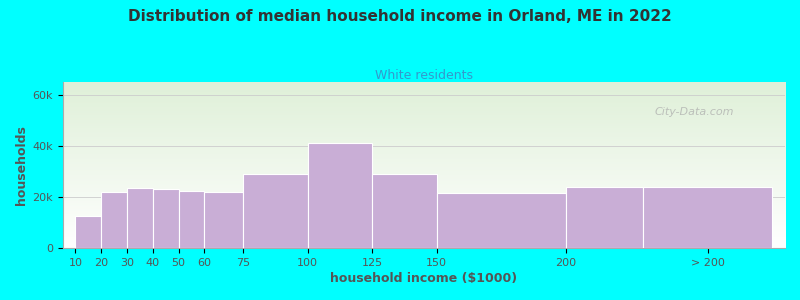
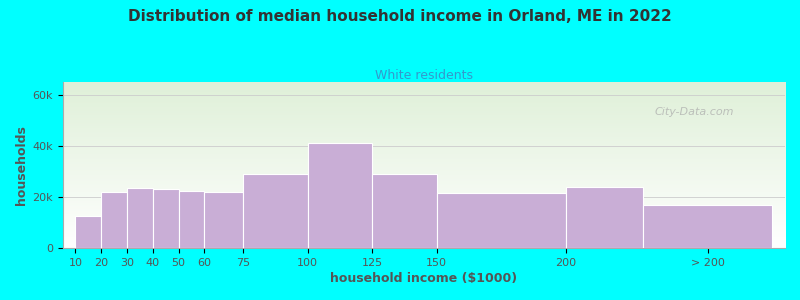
> 200: 24.0k -> 17.0k
